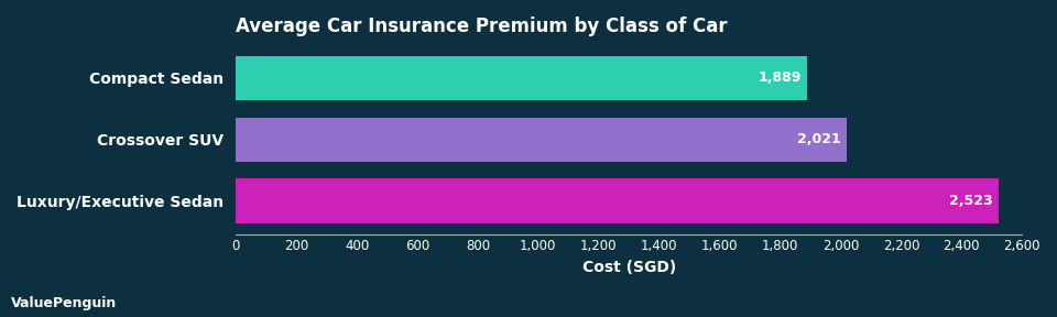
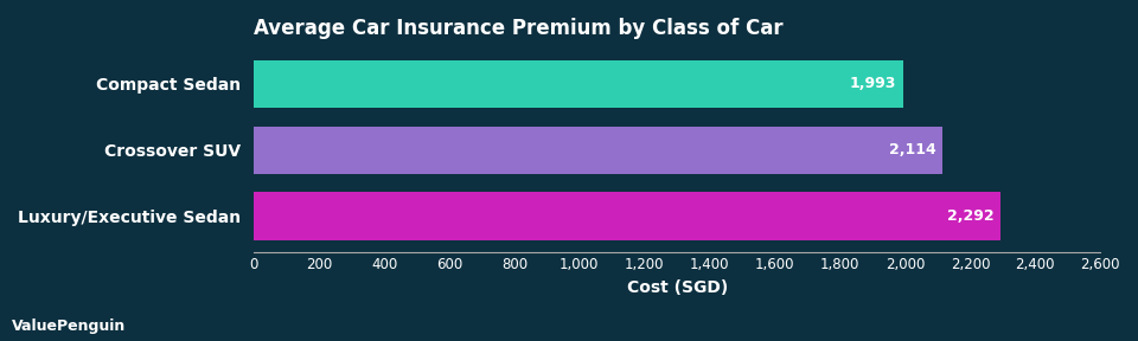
Compact Sedan: 1,889 -> 1,993
Crossover SUV: 2,021 -> 2,114
Luxury/Executive Sedan: 2,523 -> 2,292
